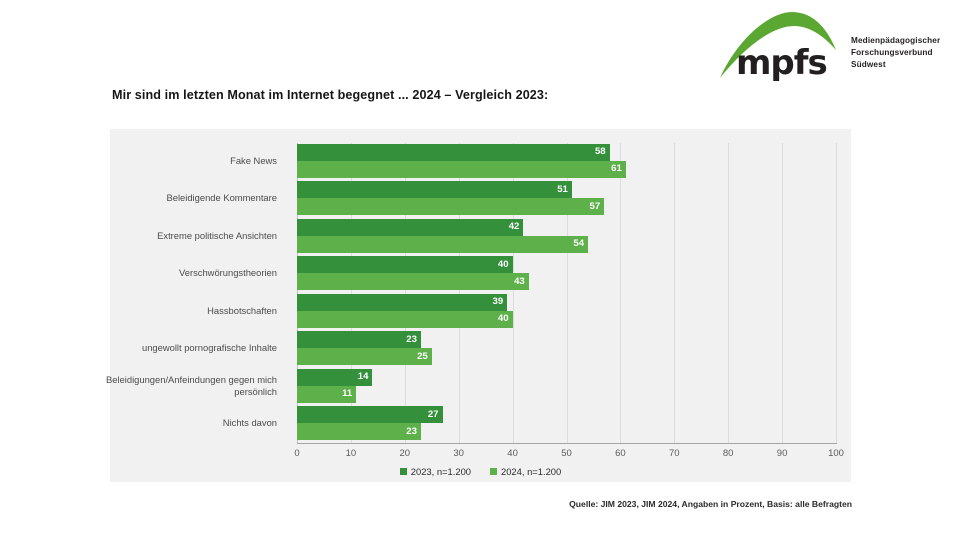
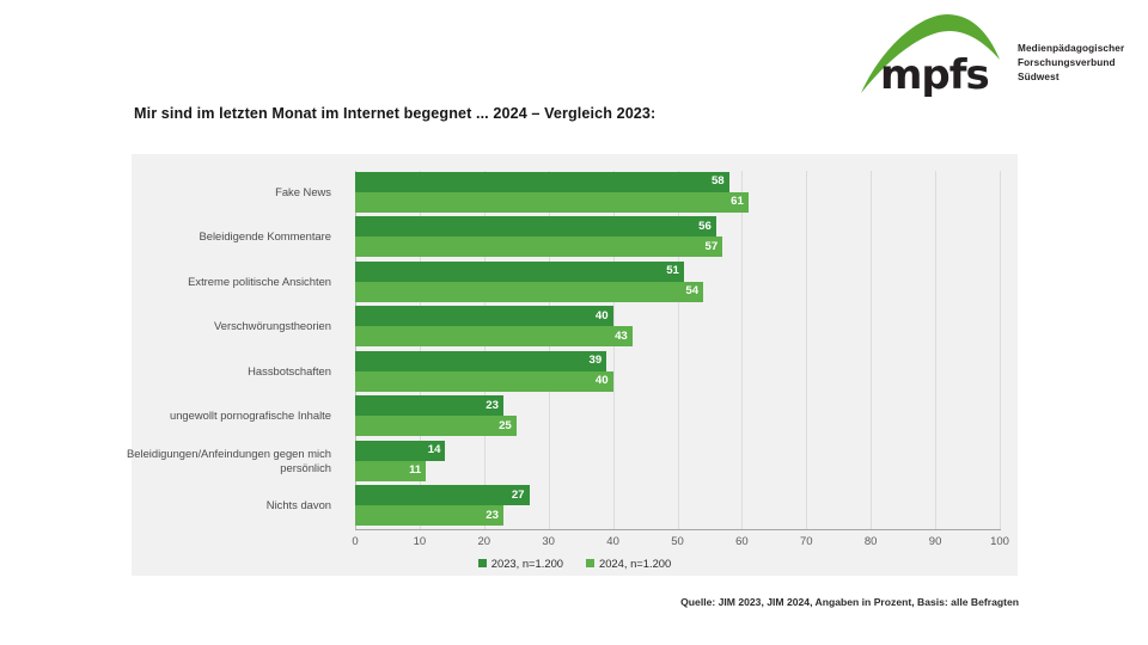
2023, n=1.200/Beleidigende Kommentare: 51 -> 56
2023, n=1.200/Extreme politische Ansichten: 42 -> 51
